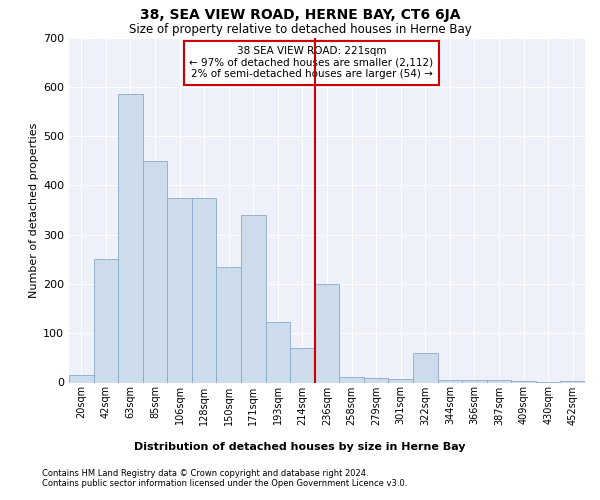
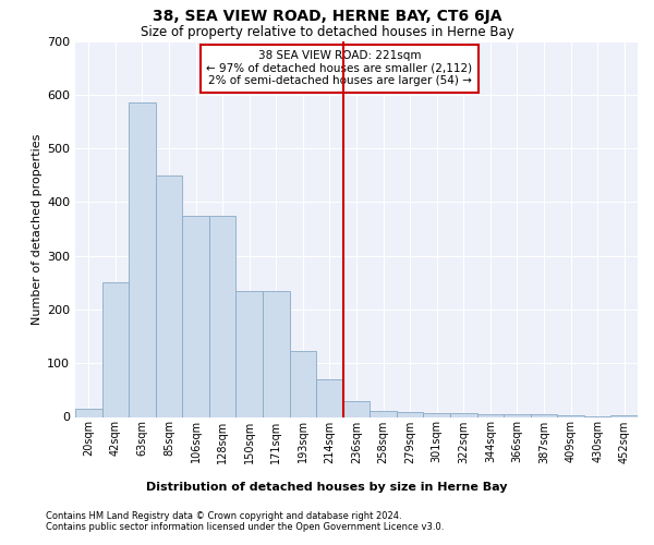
171sqm: 340 -> 235
236sqm: 200 -> 30
322sqm: 60 -> 7
